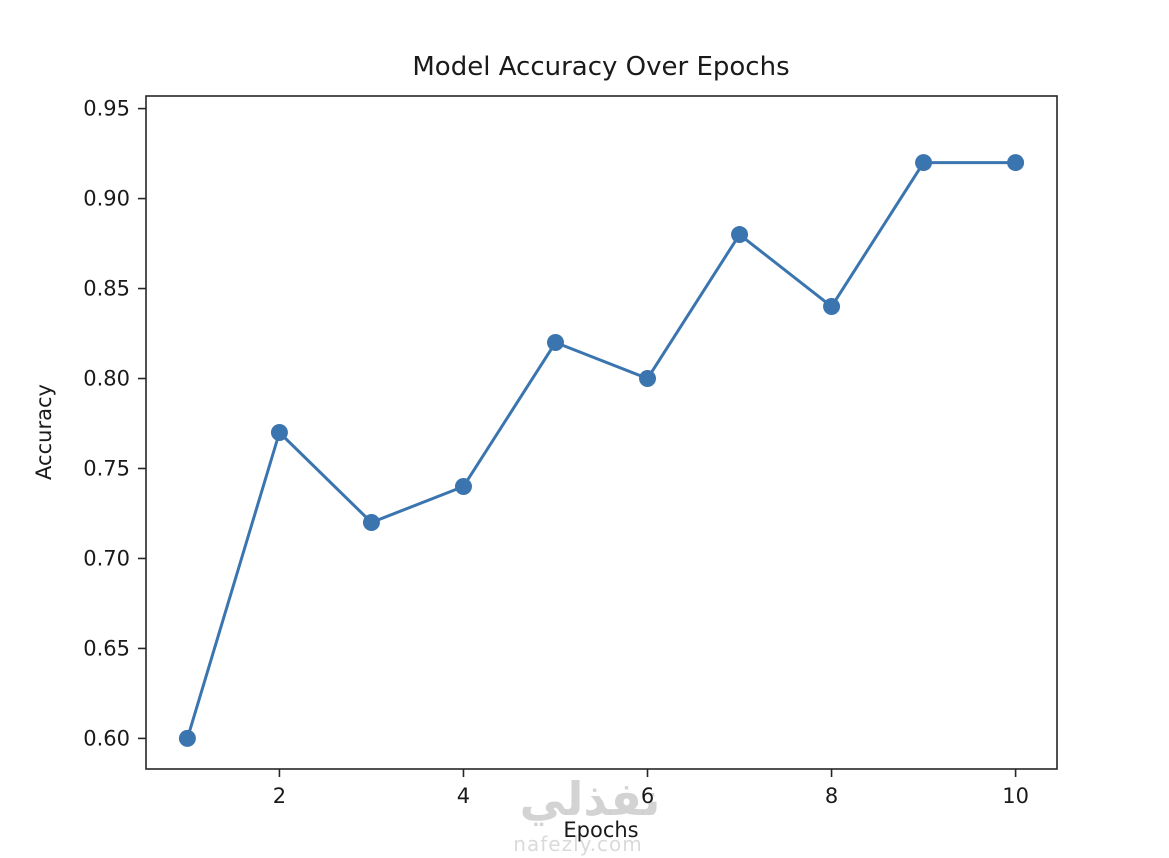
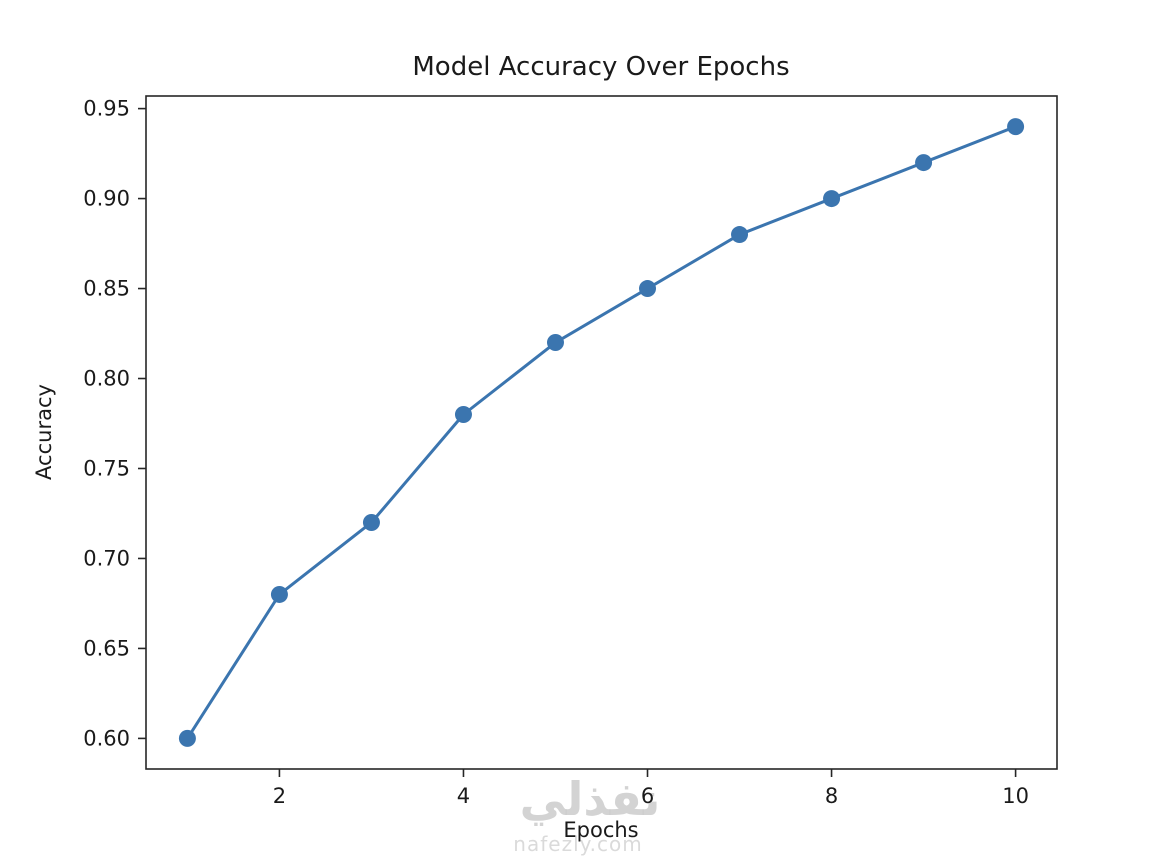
2: 0.77 -> 0.68
4: 0.74 -> 0.78
6: 0.80 -> 0.85
8: 0.84 -> 0.90
10: 0.92 -> 0.94
